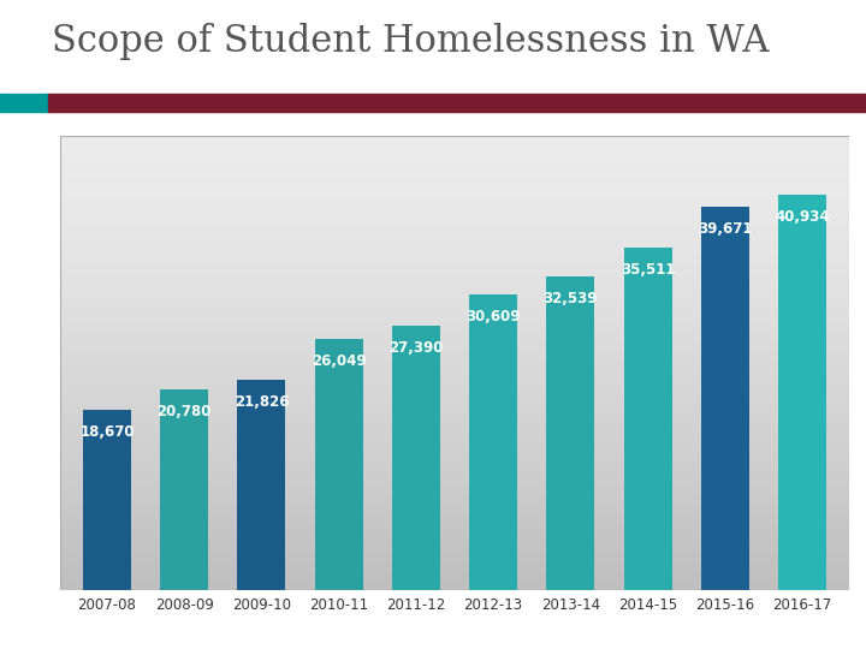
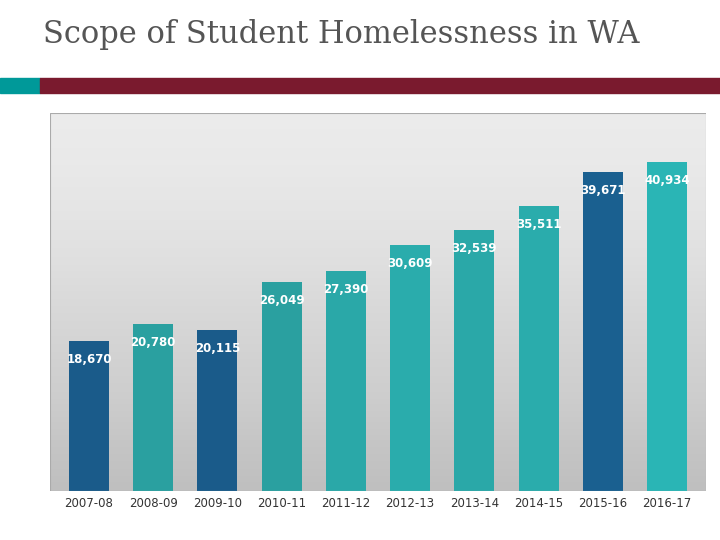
2009-10: 21,826 -> 20,115
